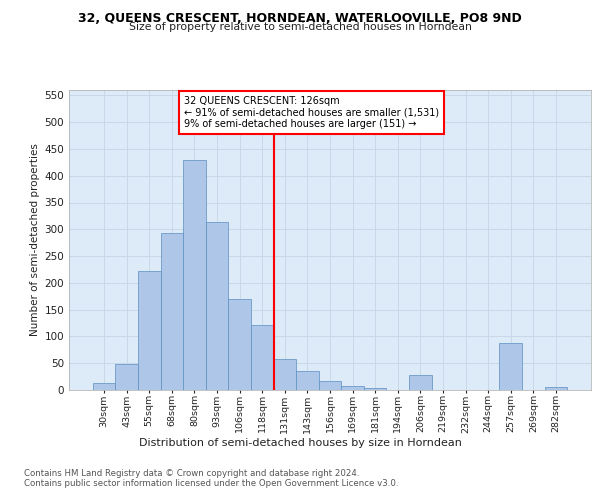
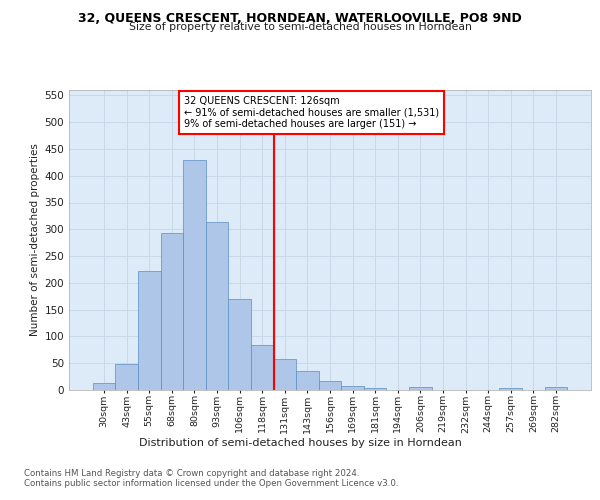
118sqm: 122 -> 84
206sqm: 28 -> 5
257sqm: 88 -> 4
